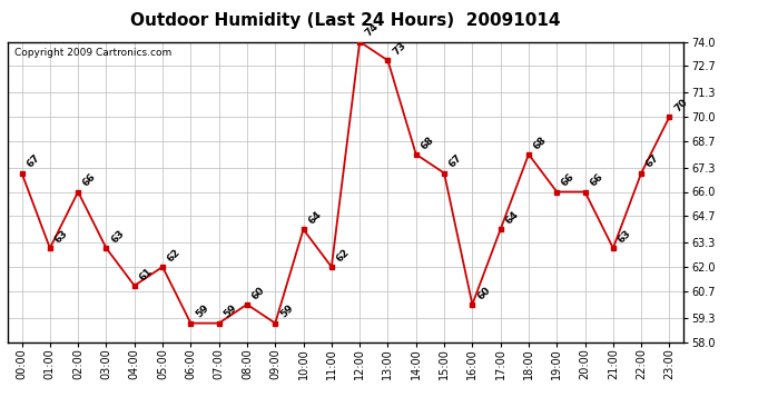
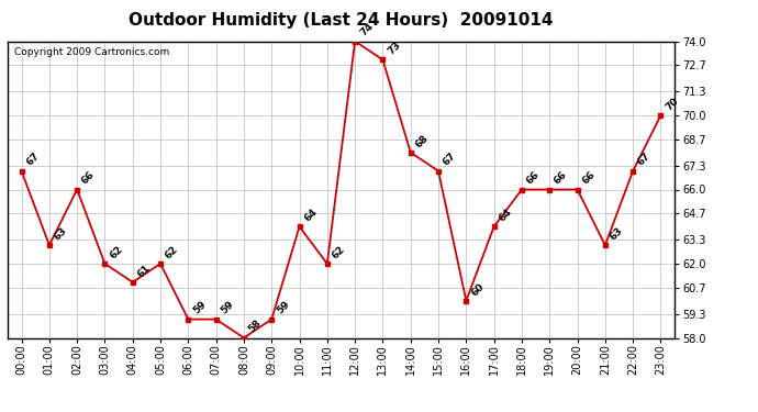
03:00: 63 -> 62
08:00: 60 -> 58
18:00: 68 -> 66
